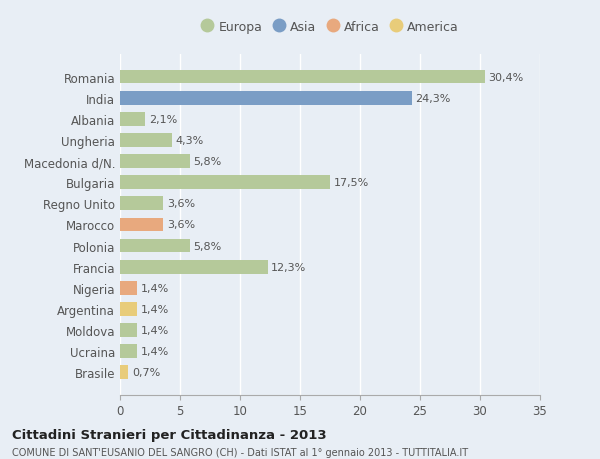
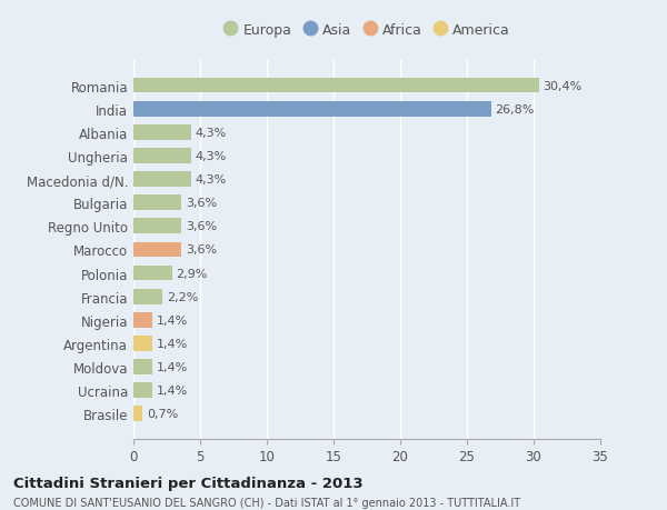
India: 24,3% -> 26,8%
Albania: 2,1% -> 4,3%
Macedonia d/N.: 5,8% -> 4,3%
Bulgaria: 17,5% -> 3,6%
Polonia: 5,8% -> 2,9%
Francia: 12,3% -> 2,2%
